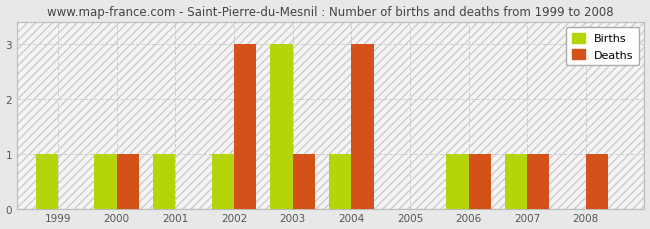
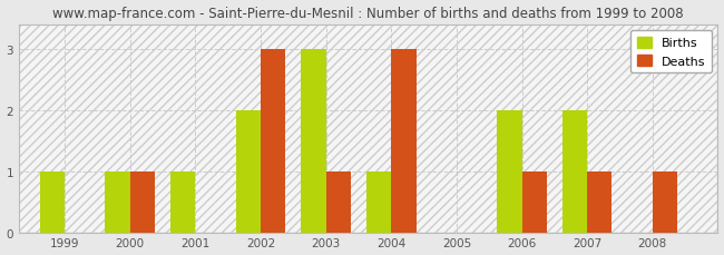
Births/2002: 1 -> 2
Births/2006: 1 -> 2
Births/2007: 1 -> 2
